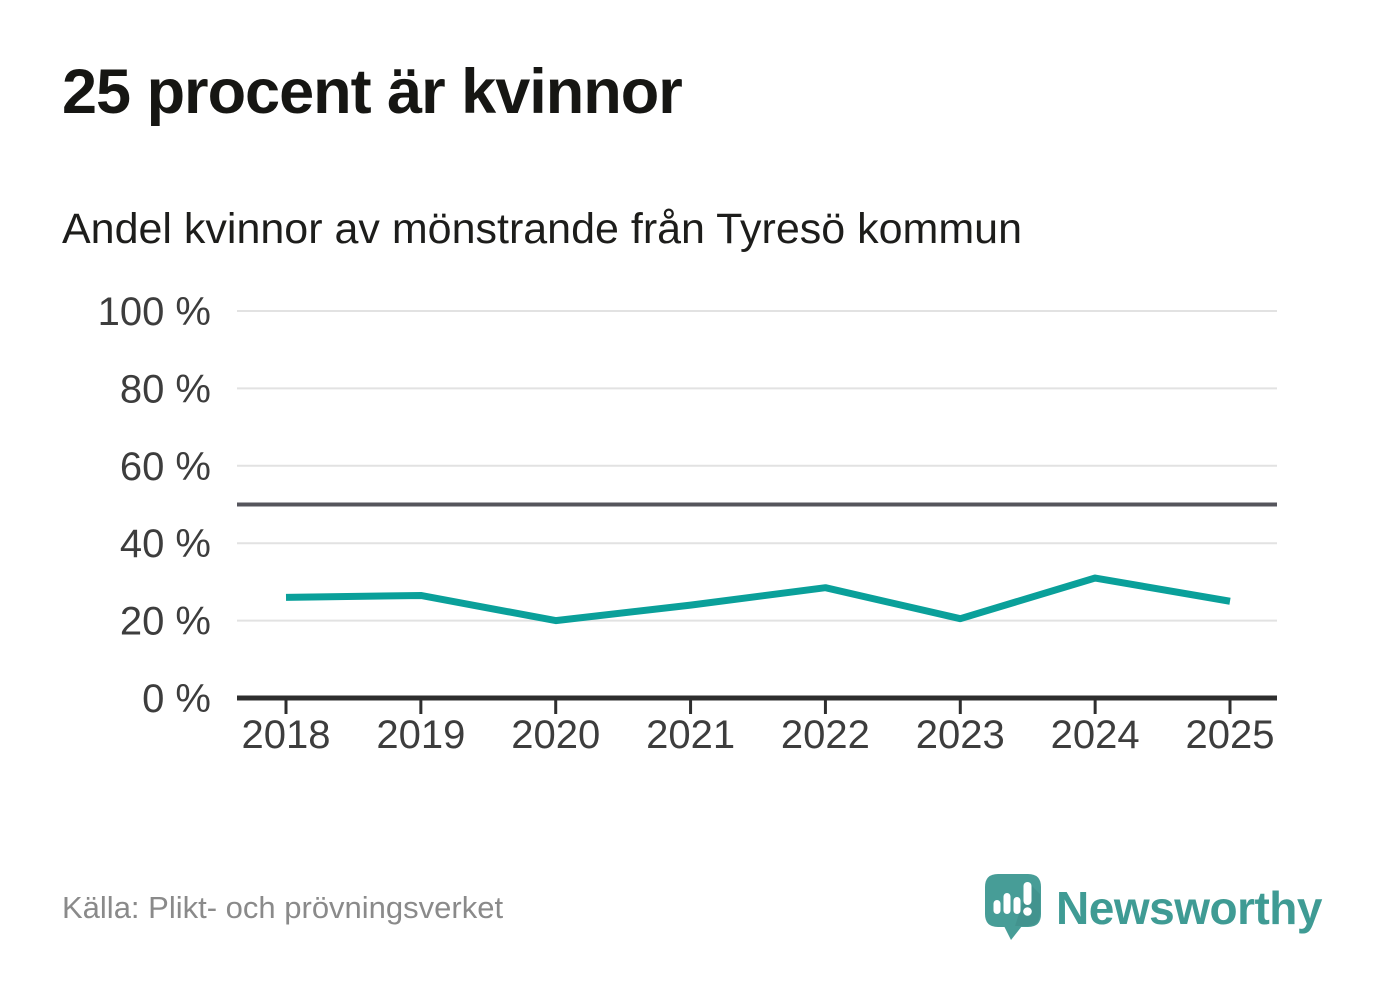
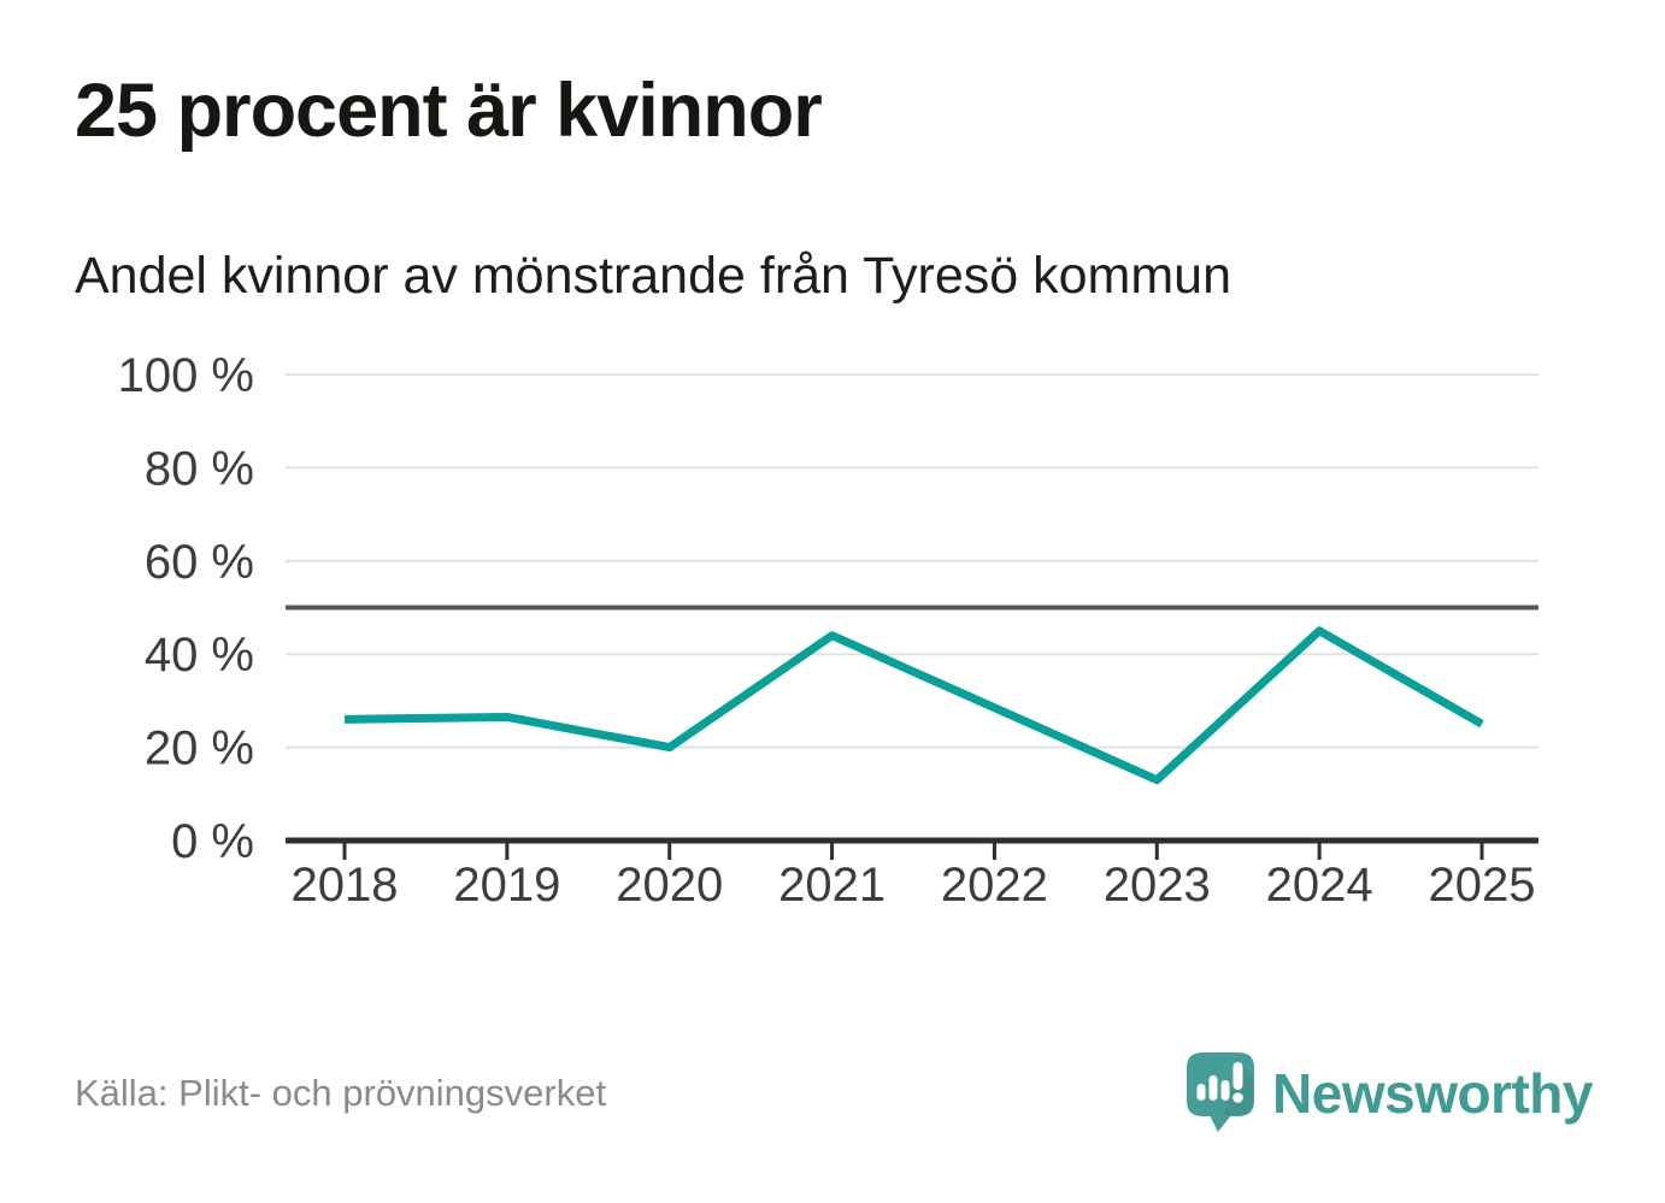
2021: 24% -> 44%
2023: 20% -> 13%
2024: 31% -> 45%
